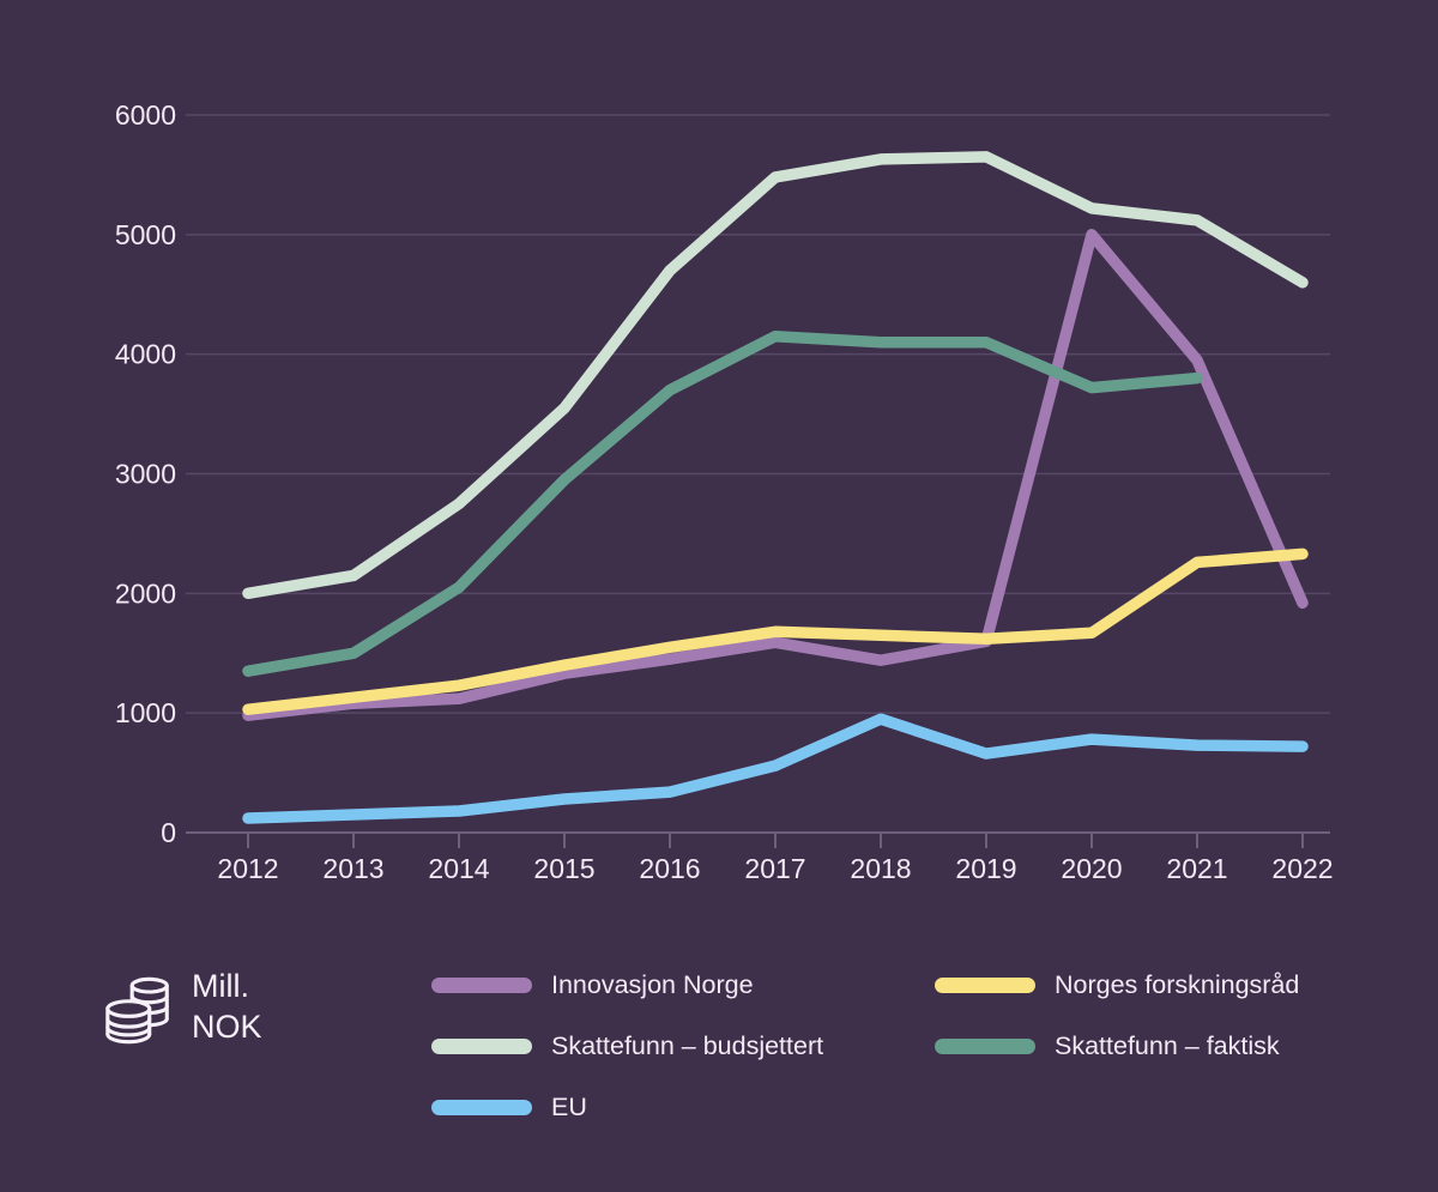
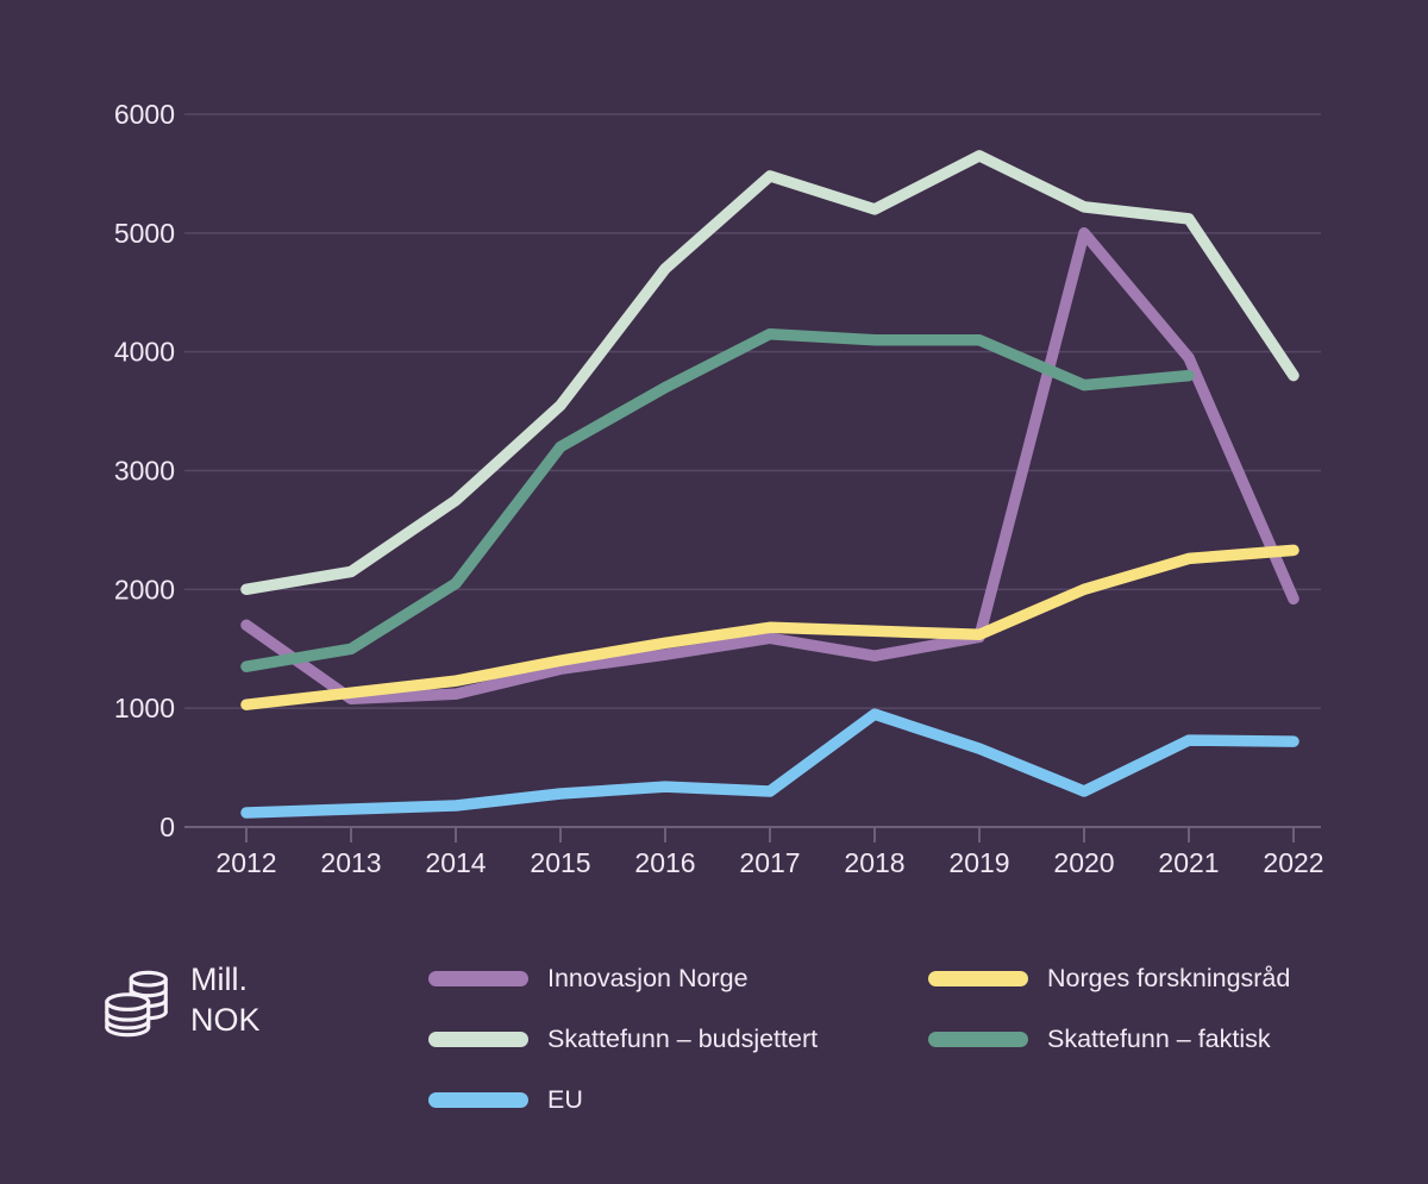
Innovasjon Norge/2012: 1000 -> 1700
Skattefunn – faktisk/2015: 3000 -> 3200
EU/2017: 600 -> 300
Skattefunn – budsjettert/2018: 5600 -> 5200
Norges forskningsråd/2020: 1700 -> 2000
EU/2020: 800 -> 300
Skattefunn – budsjettert/2022: 4600 -> 3800
